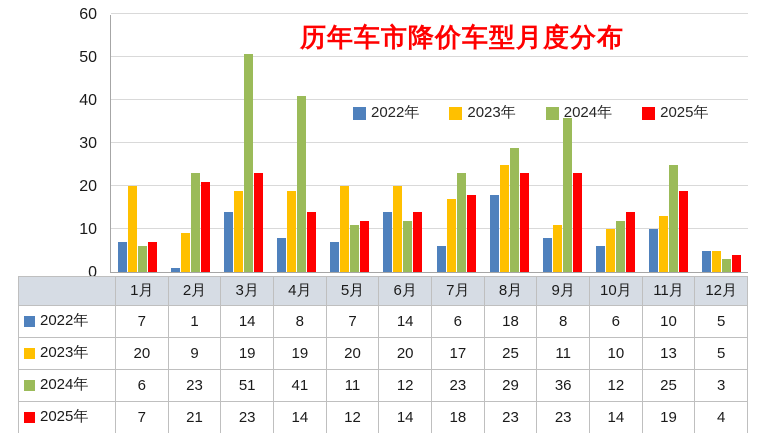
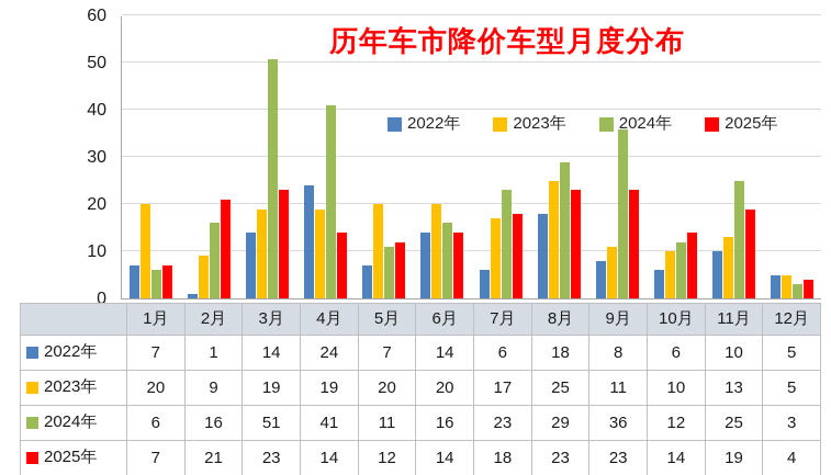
2024年/2月: 23 -> 16
2022年/4月: 8 -> 24
2024年/6月: 12 -> 16
